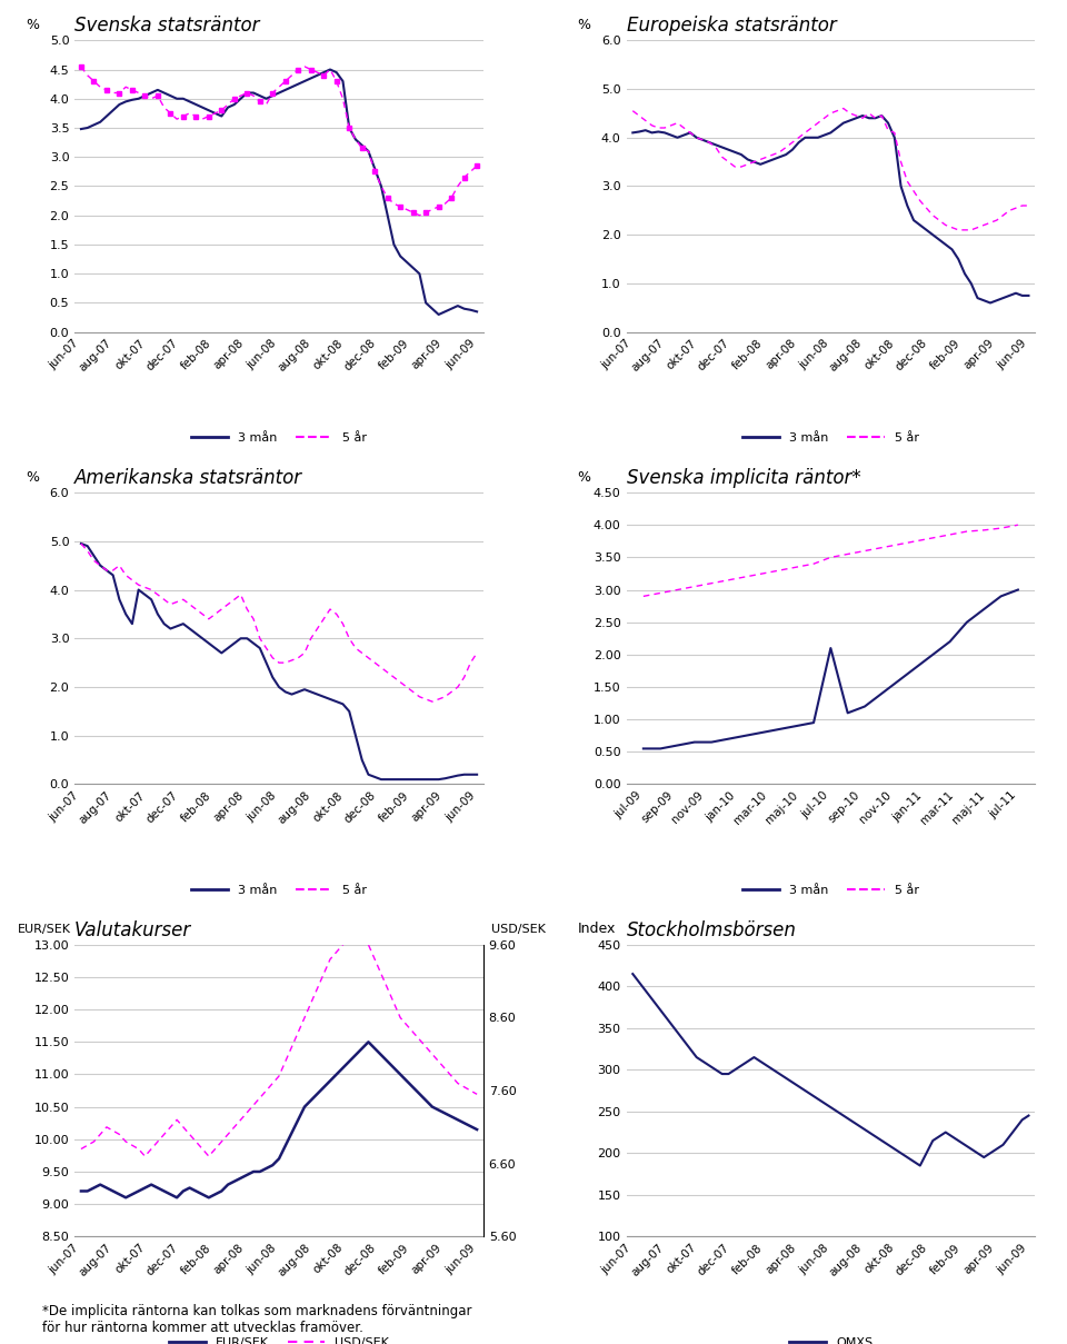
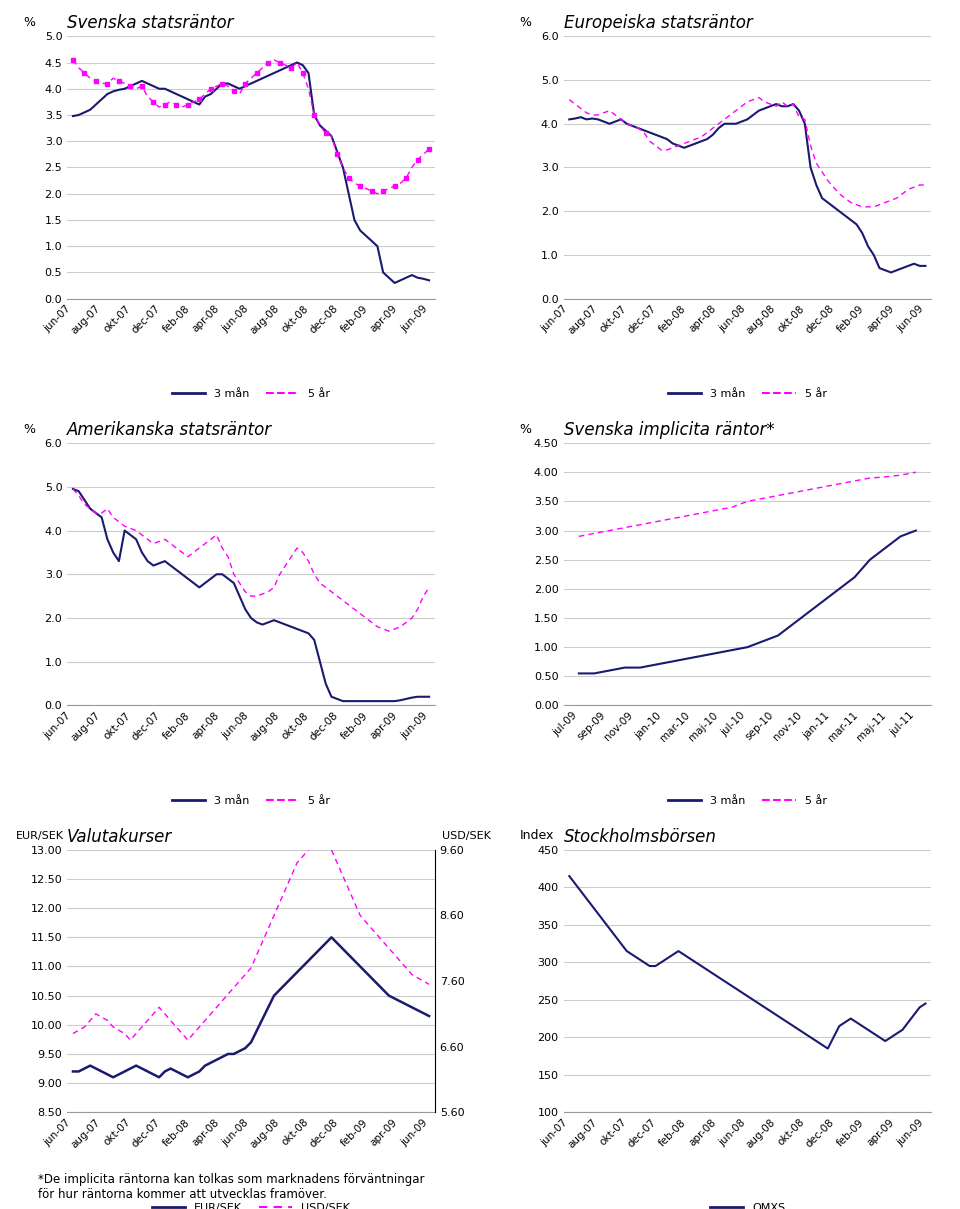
Svenska implicita räntor*/3 mån/jul-10: 2.10 -> 1.00
